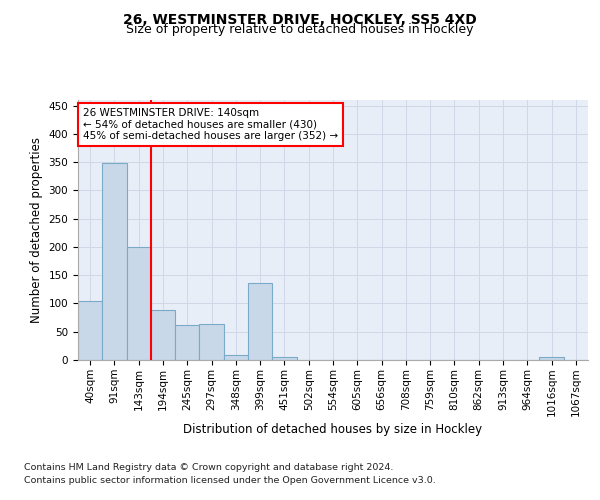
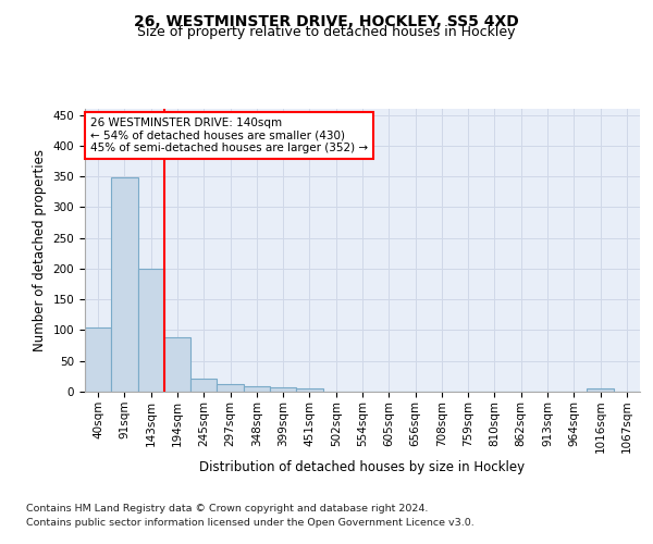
245sqm: 62 -> 22
297sqm: 64 -> 13
399sqm: 136 -> 7
